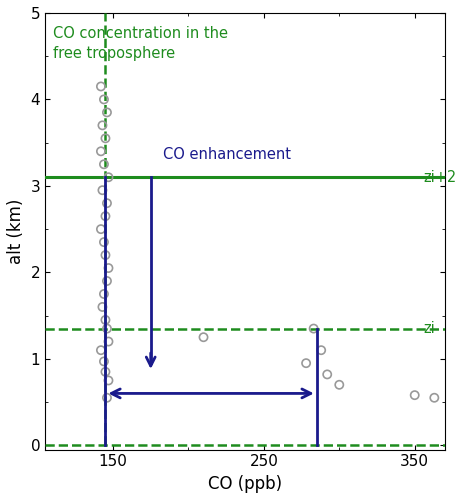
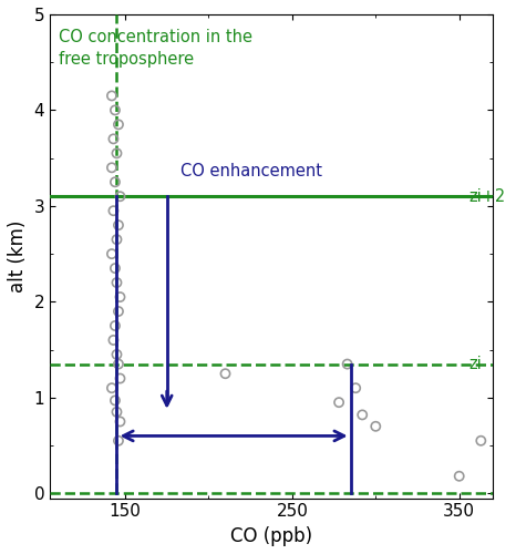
350: 0.58 -> 0.18
